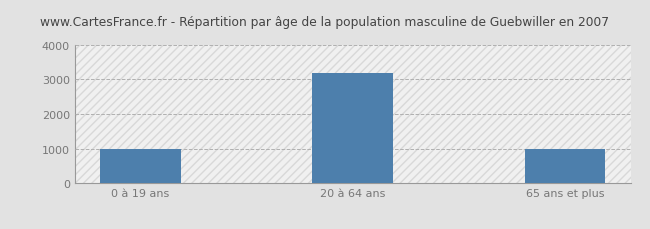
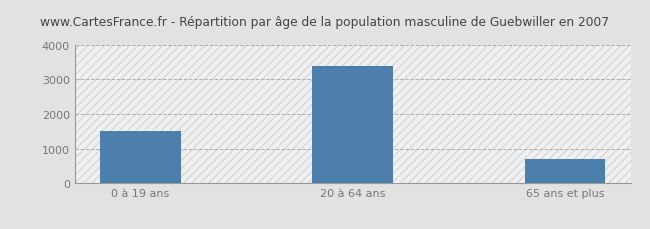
0 à 19 ans: 1000 -> 1500
20 à 64 ans: 3200 -> 3400
65 ans et plus: 1000 -> 700
